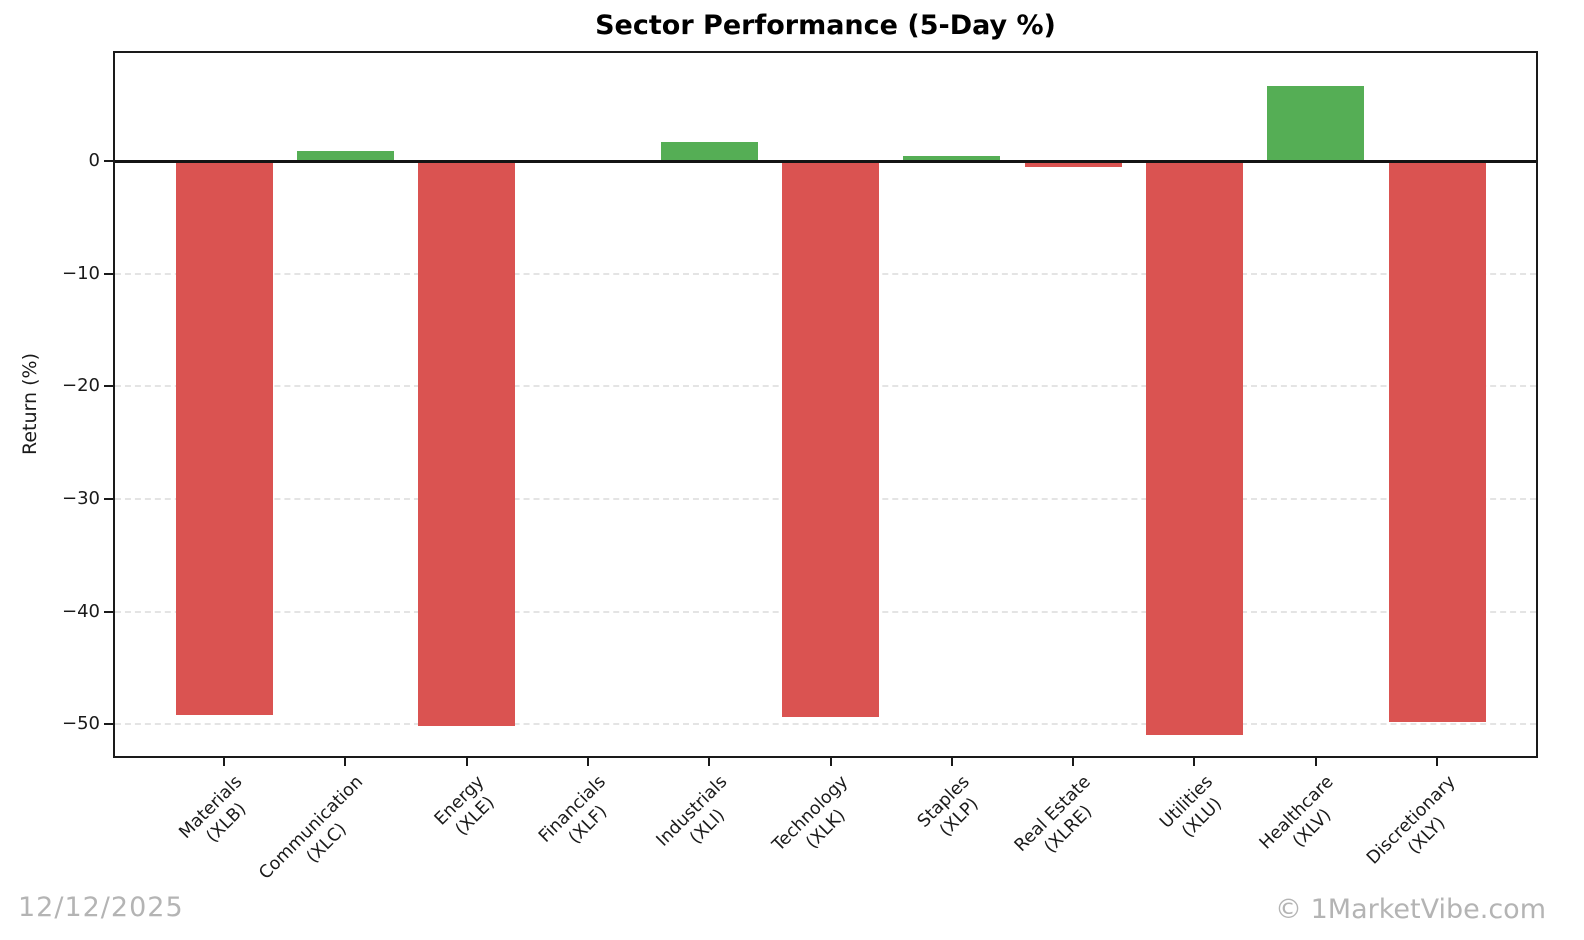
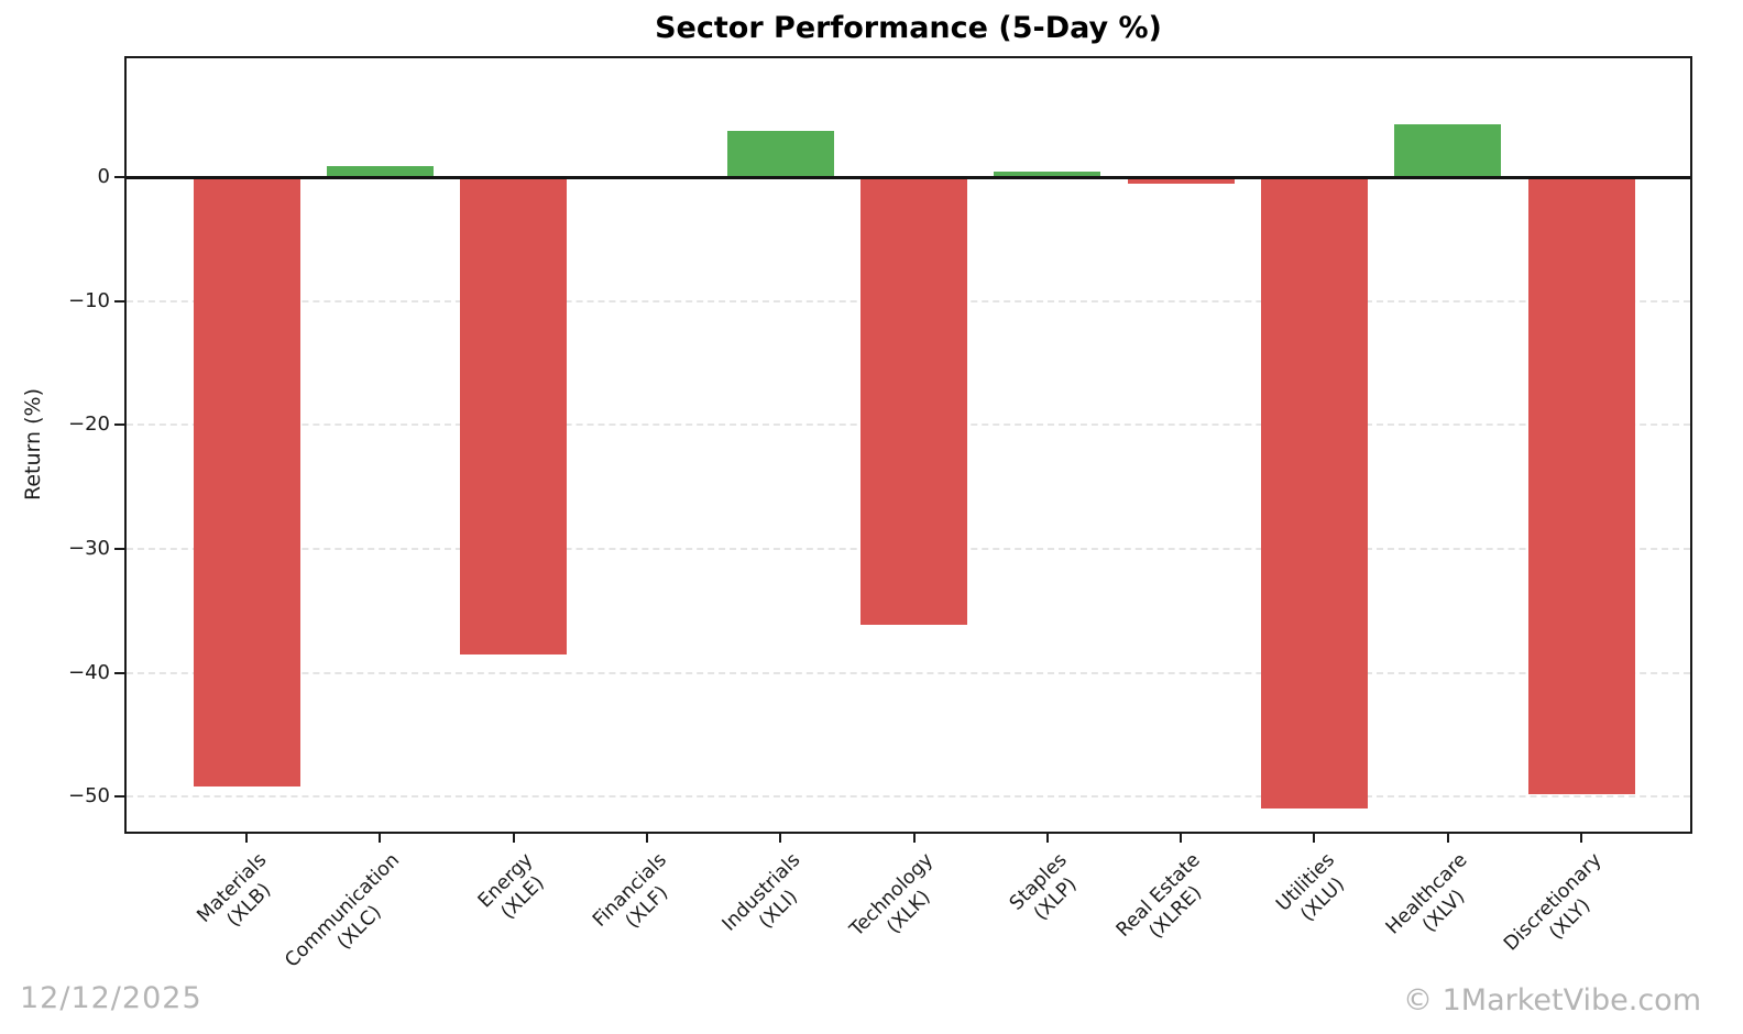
Energy: -50.1 -> -38.5
Industrials: 1.7 -> 3.7
Technology: -49.3 -> -36.1
Healthcare: 6.7 -> 4.3
